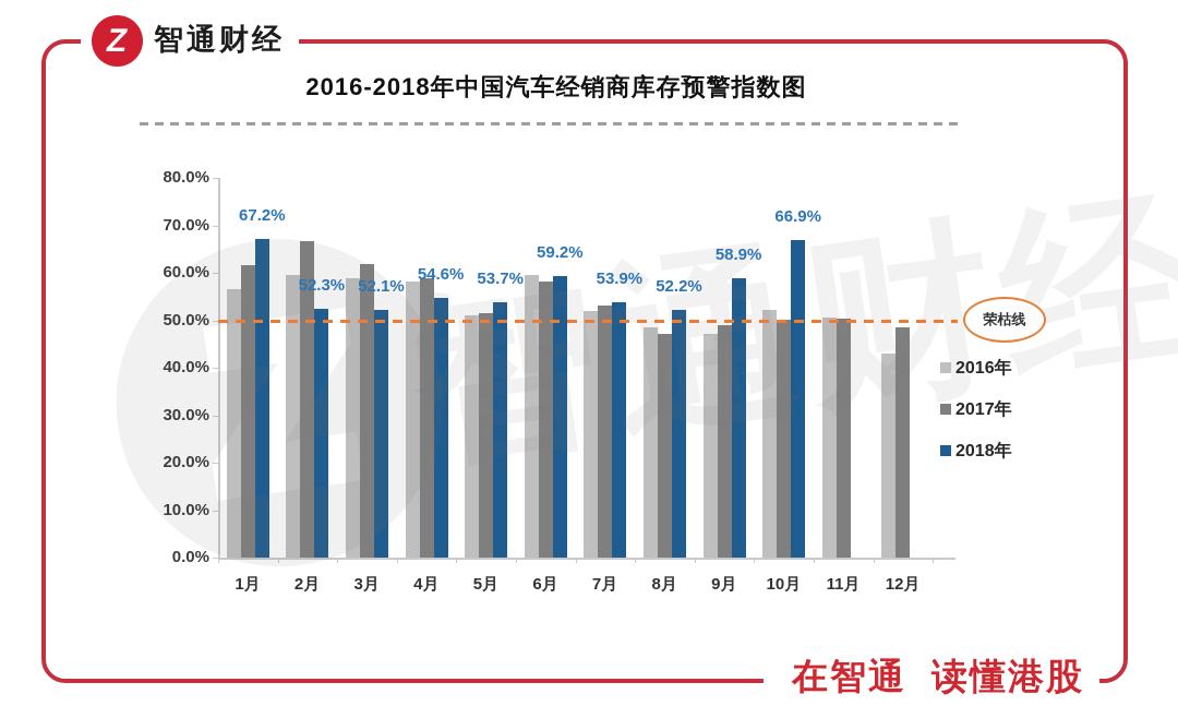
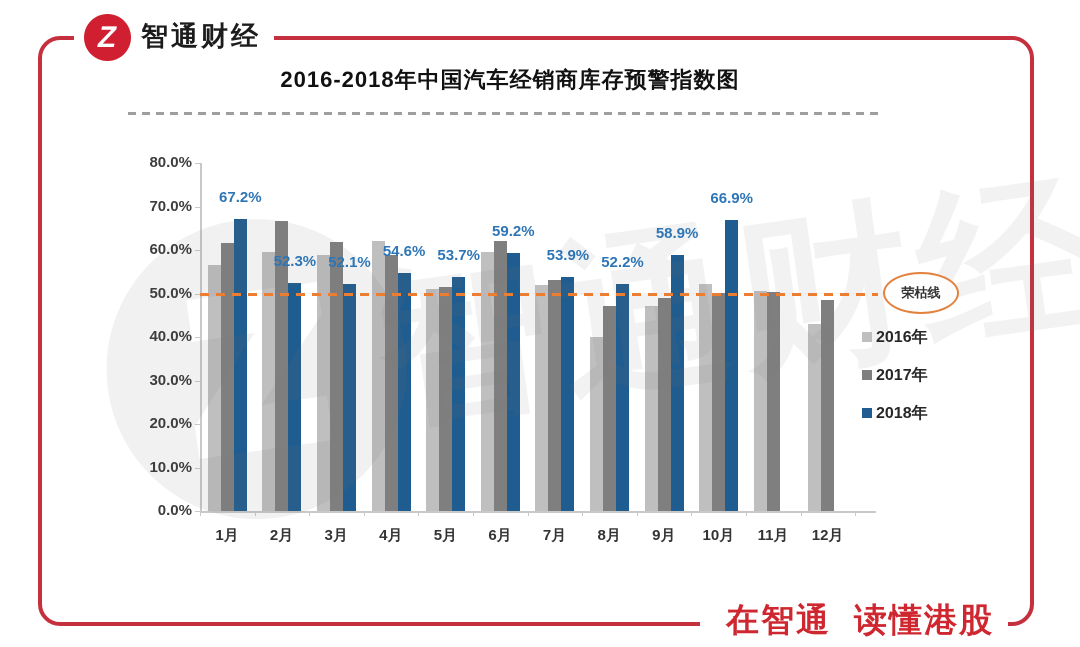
2016年/4月: 58% -> 62%
2017年/6月: 58% -> 62%
2016年/8月: 48% -> 40%
